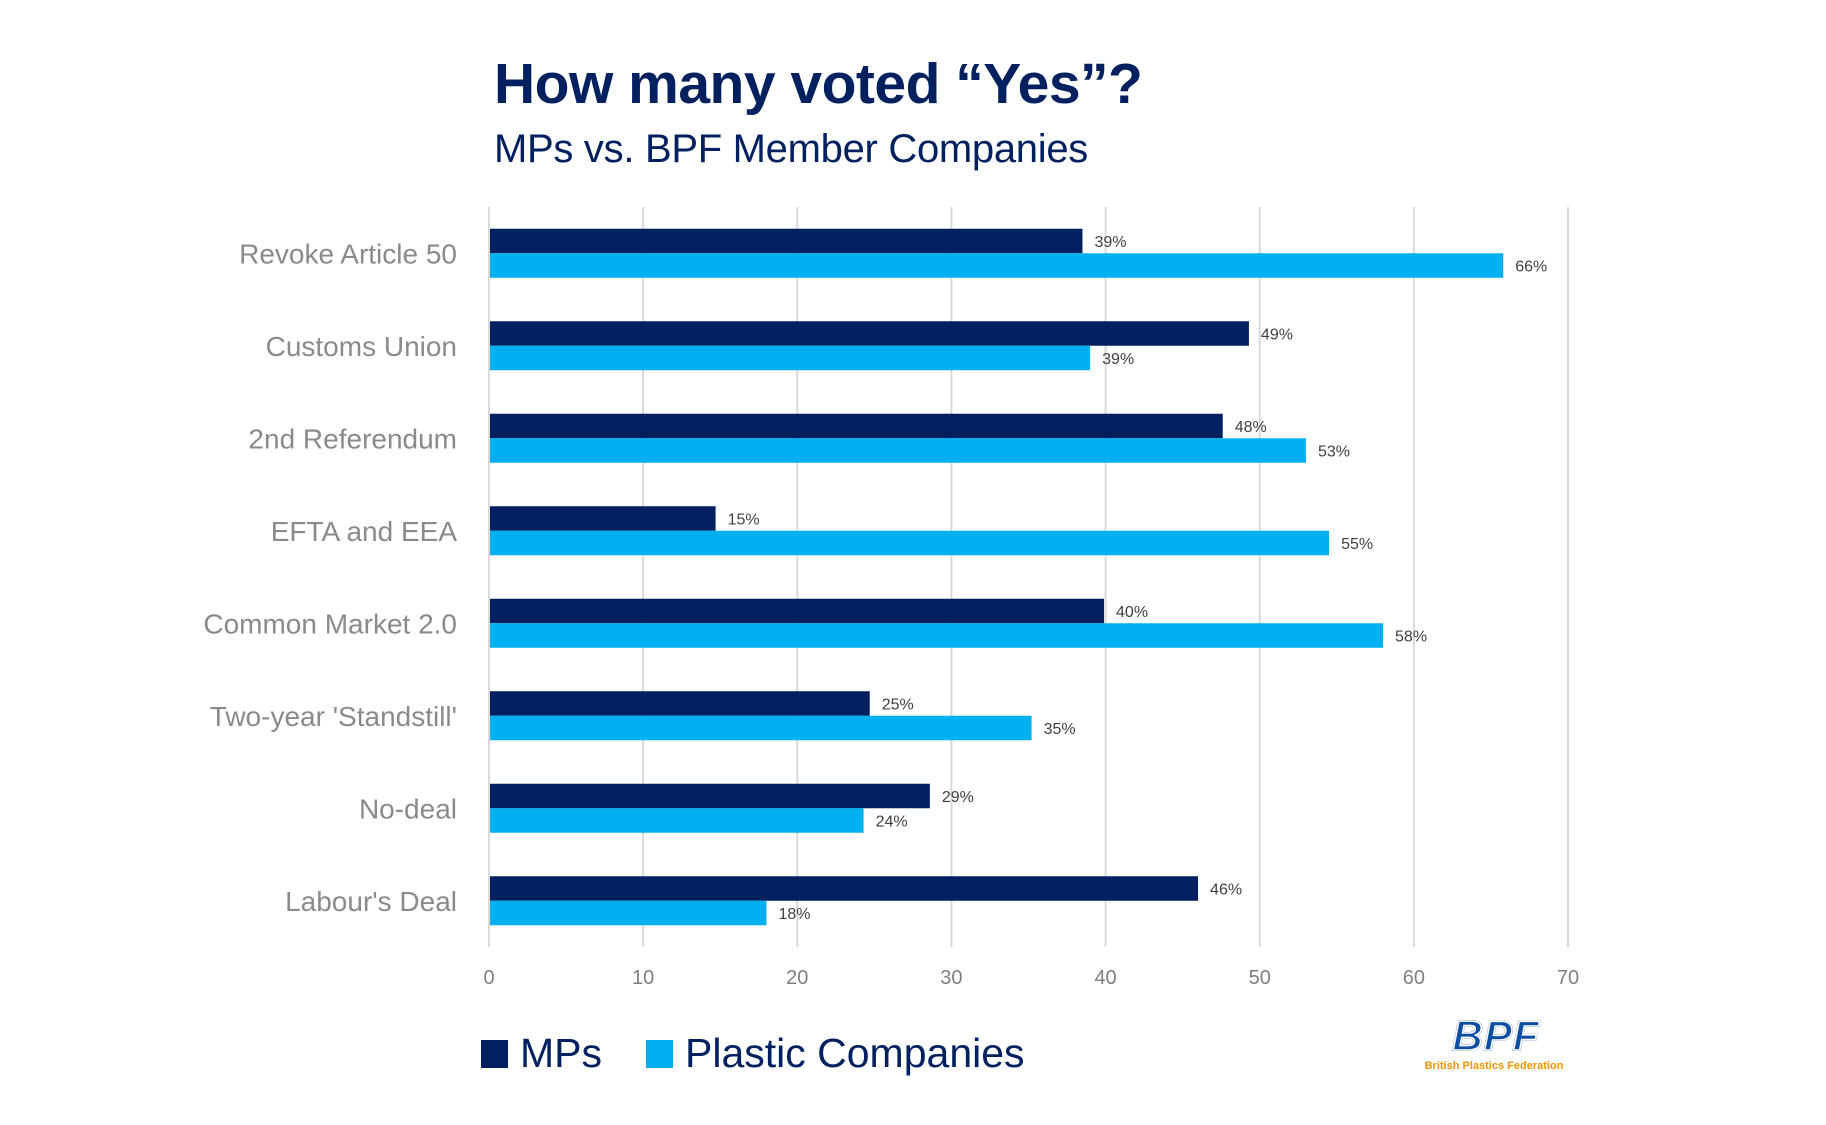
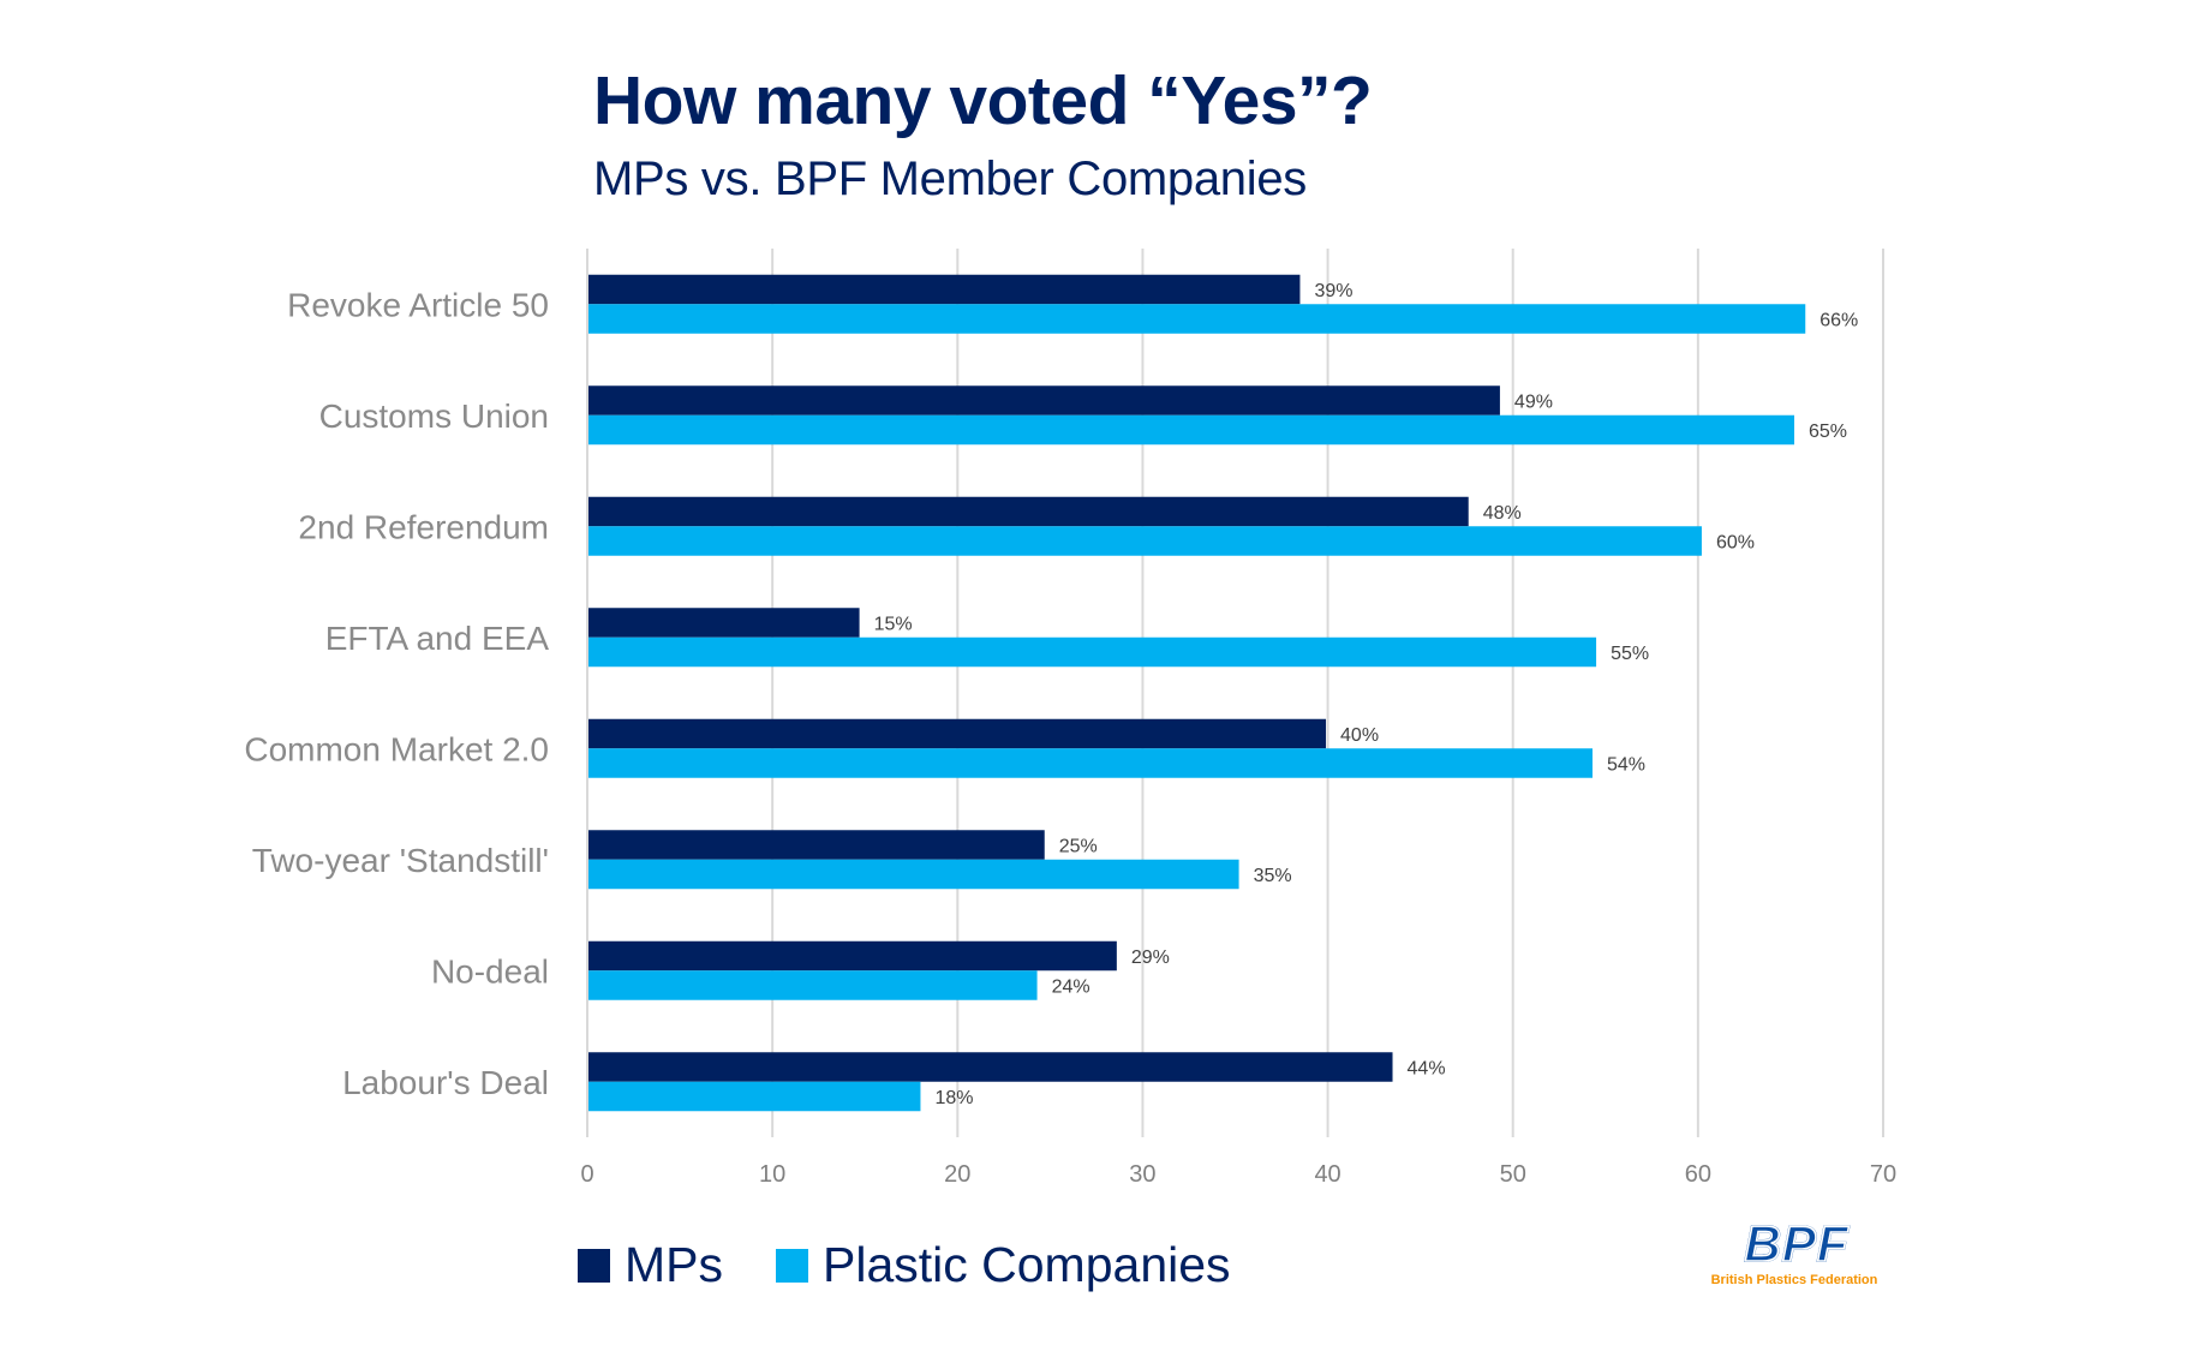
Plastic Companies/Customs Union: 39% -> 65%
Plastic Companies/2nd Referendum: 53% -> 60%
Plastic Companies/Common Market 2.0: 58% -> 54%
MPs/Labour's Deal: 46% -> 44%
